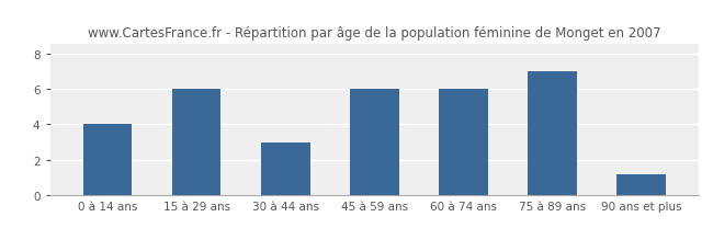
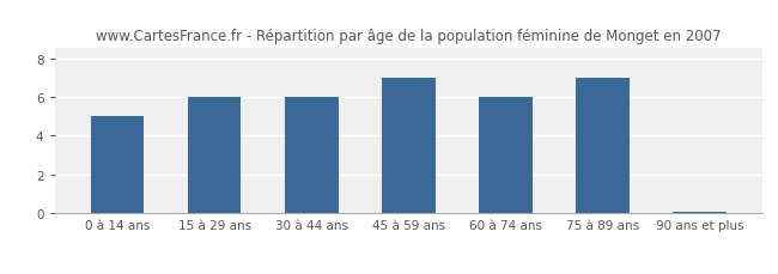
0 à 14 ans: 4.0 -> 5.0
30 à 44 ans: 3.0 -> 6.0
45 à 59 ans: 6.0 -> 7.0
90 ans et plus: 1.2 -> 0.1
